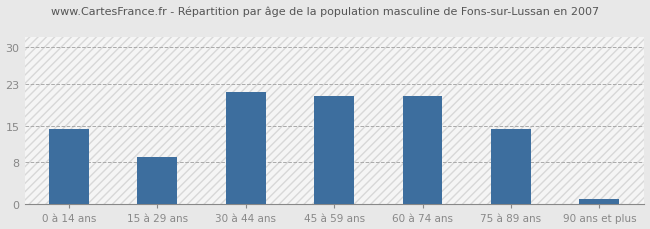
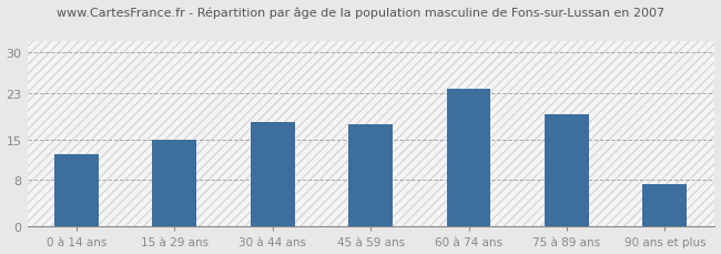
0 à 14 ans: 14.3 -> 12.4
15 à 29 ans: 9.0 -> 15.0
30 à 44 ans: 21.4 -> 18.0
45 à 59 ans: 20.6 -> 17.6
60 à 74 ans: 20.6 -> 23.8
75 à 89 ans: 14.3 -> 19.4
90 ans et plus: 1.0 -> 7.4
